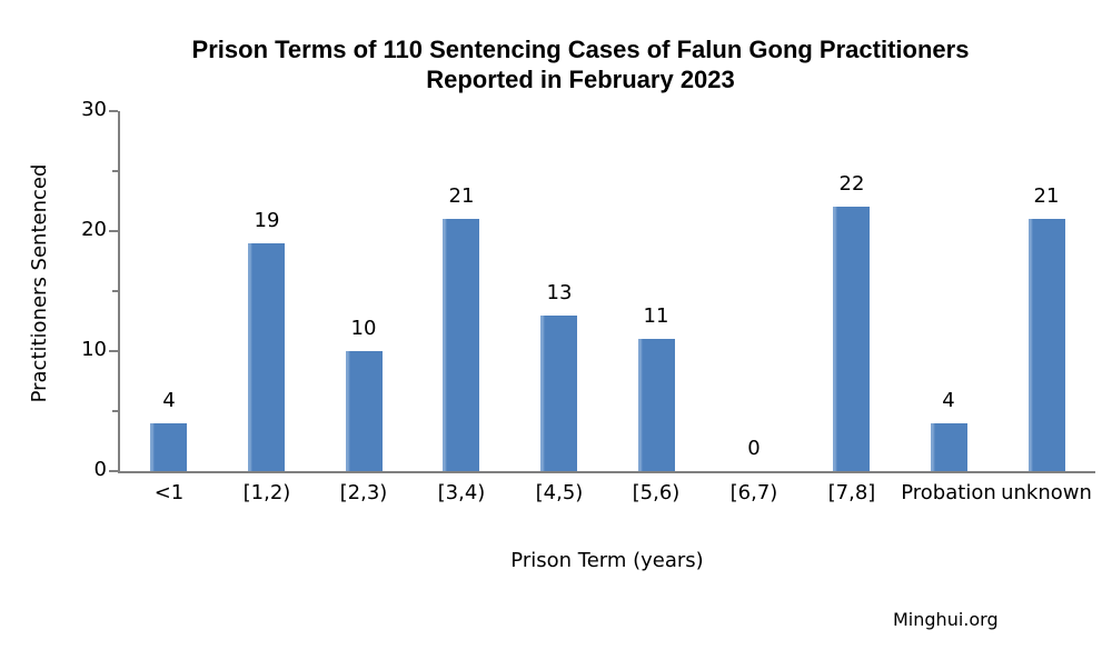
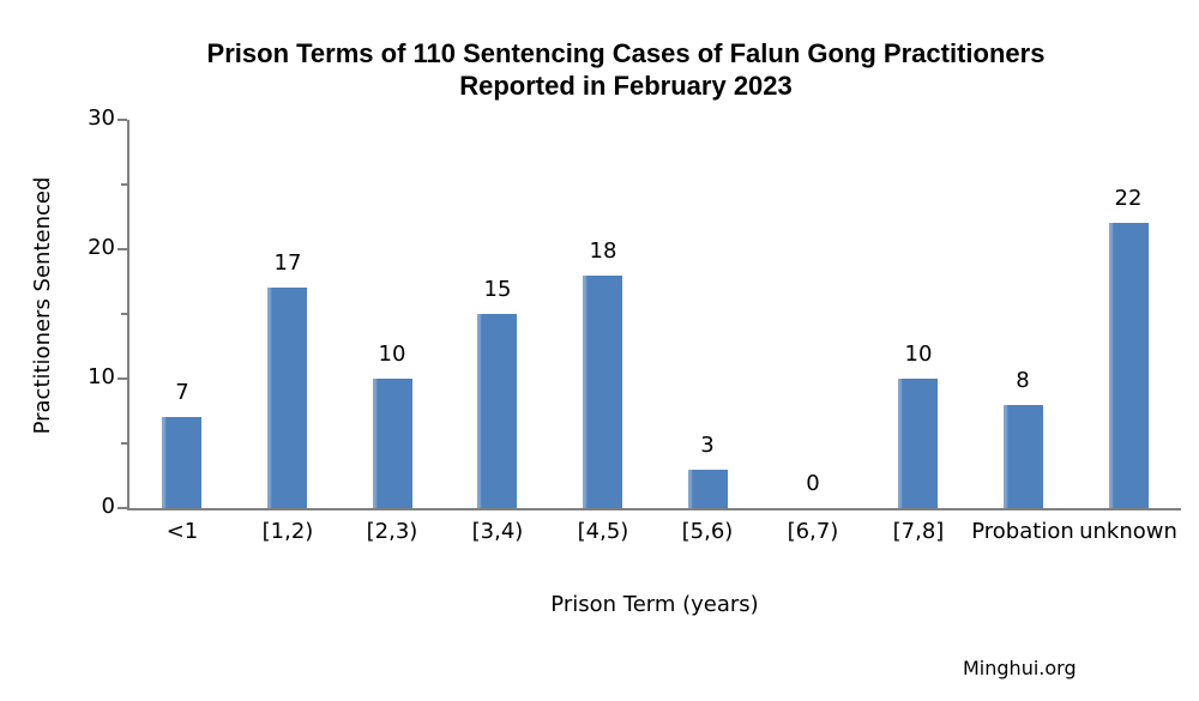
<1: 4 -> 7
[1,2): 19 -> 17
[3,4): 21 -> 15
[4,5): 13 -> 18
[5,6): 11 -> 3
[7,8]: 22 -> 10
Probation: 4 -> 8
unknown: 21 -> 22
